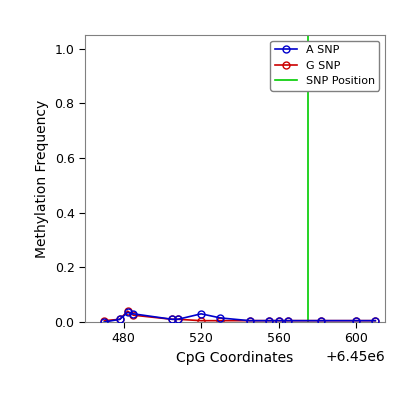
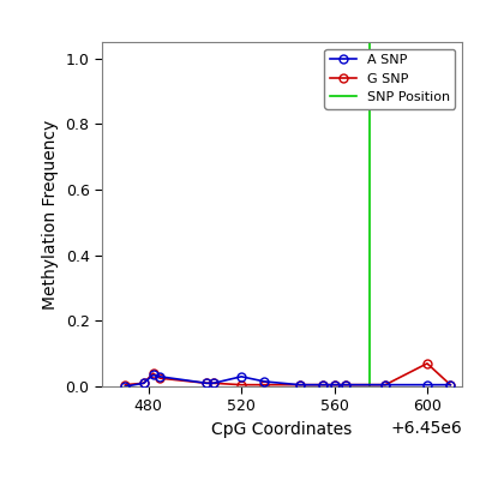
G SNP/600: 0.005 -> 0.070
